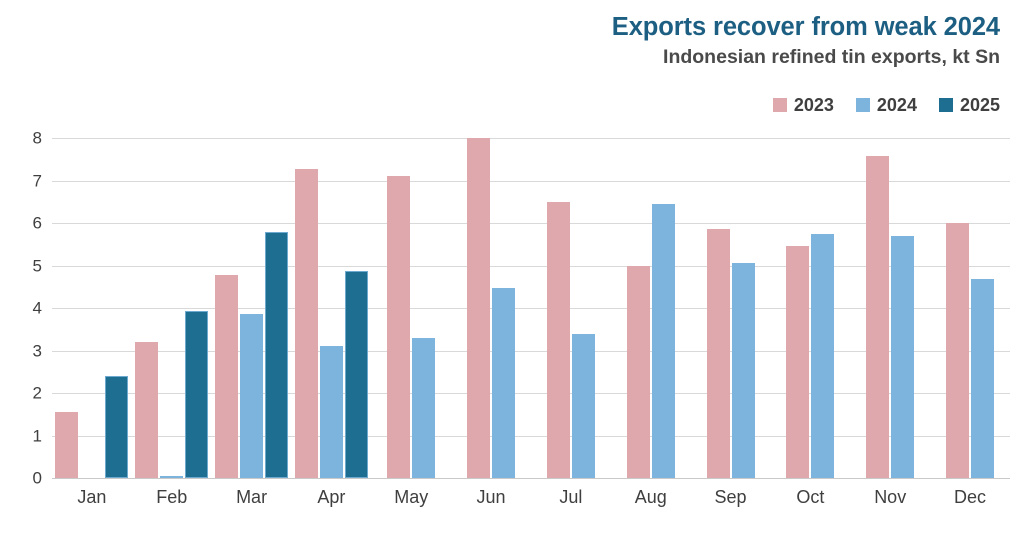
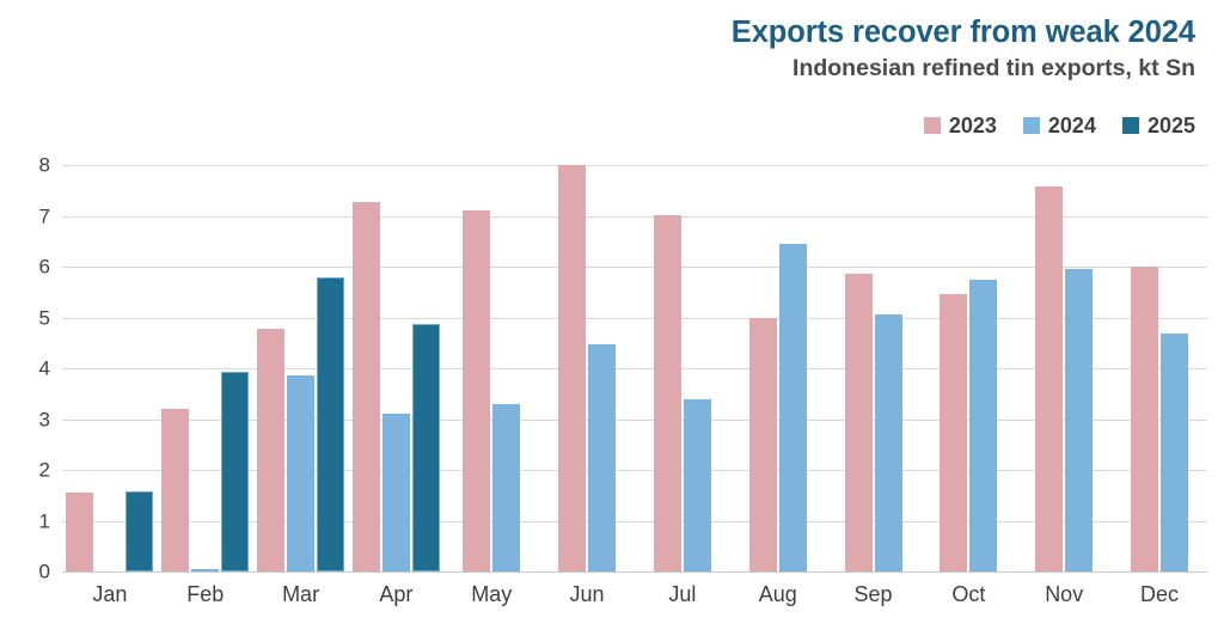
2025/Jan: 2.4 -> 1.6
2023/Jul: 6.5 -> 7.0
2024/Nov: 5.7 -> 6.0
